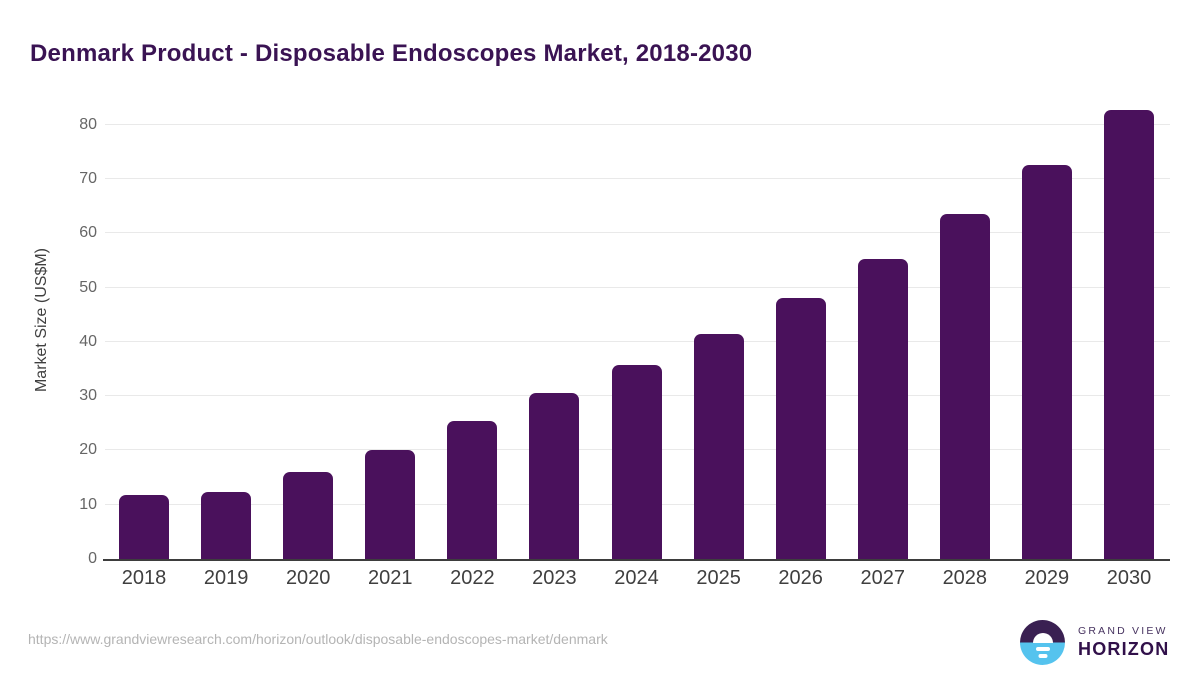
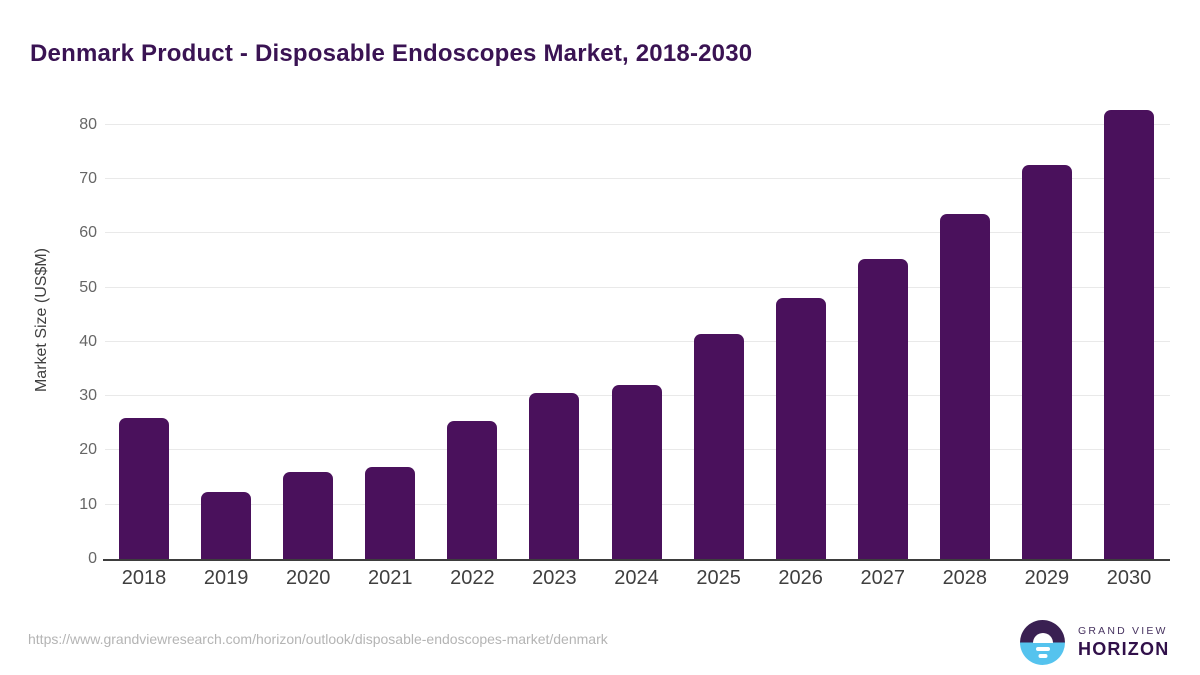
2018: 12 -> 26
2021: 20 -> 17
2024: 36 -> 32
